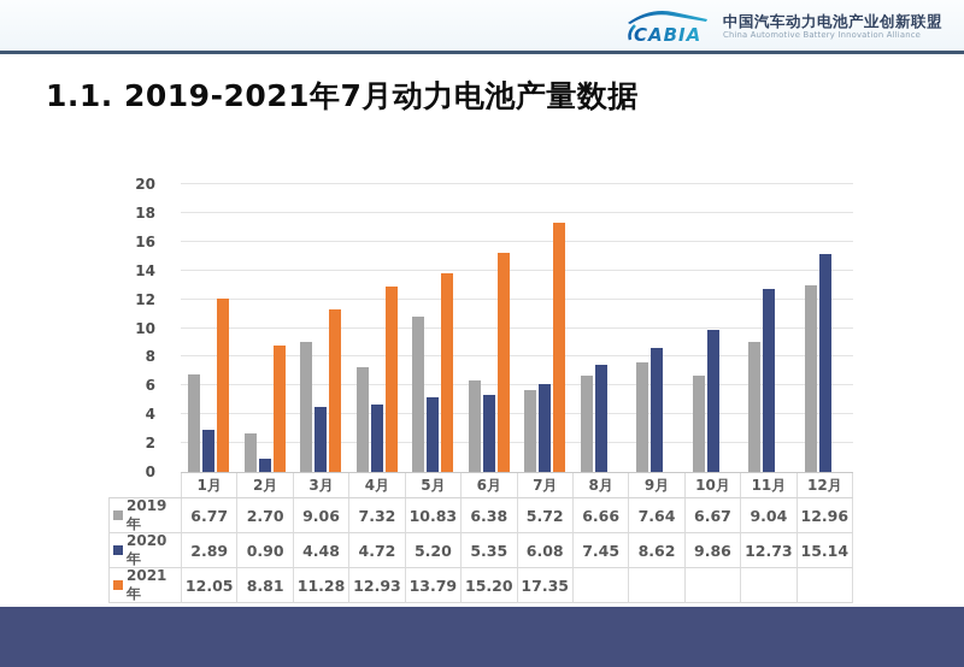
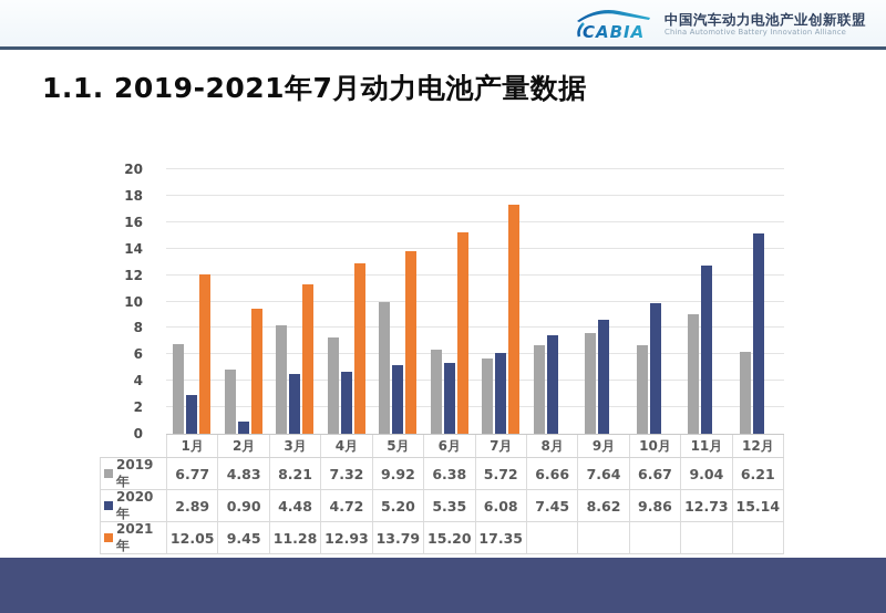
2019年/2月: 2.70 -> 4.83
2021年/2月: 8.81 -> 9.45
2019年/3月: 9.06 -> 8.21
2019年/5月: 10.83 -> 9.92
2019年/12月: 12.96 -> 6.21
